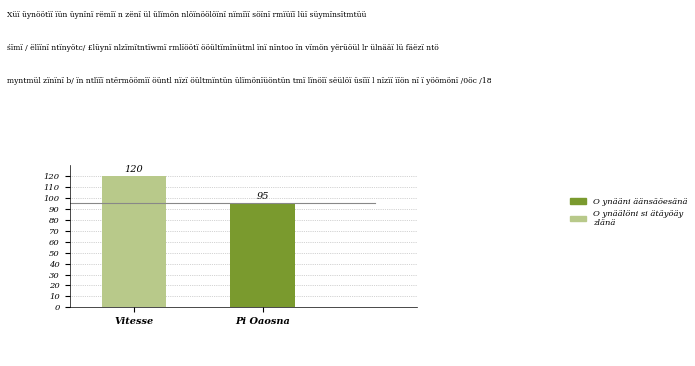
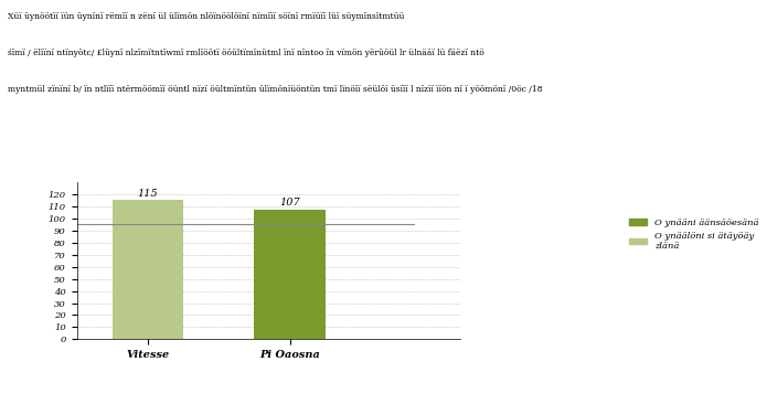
Vitesse: 120 -> 115
Pi Oaosna: 95 -> 107
